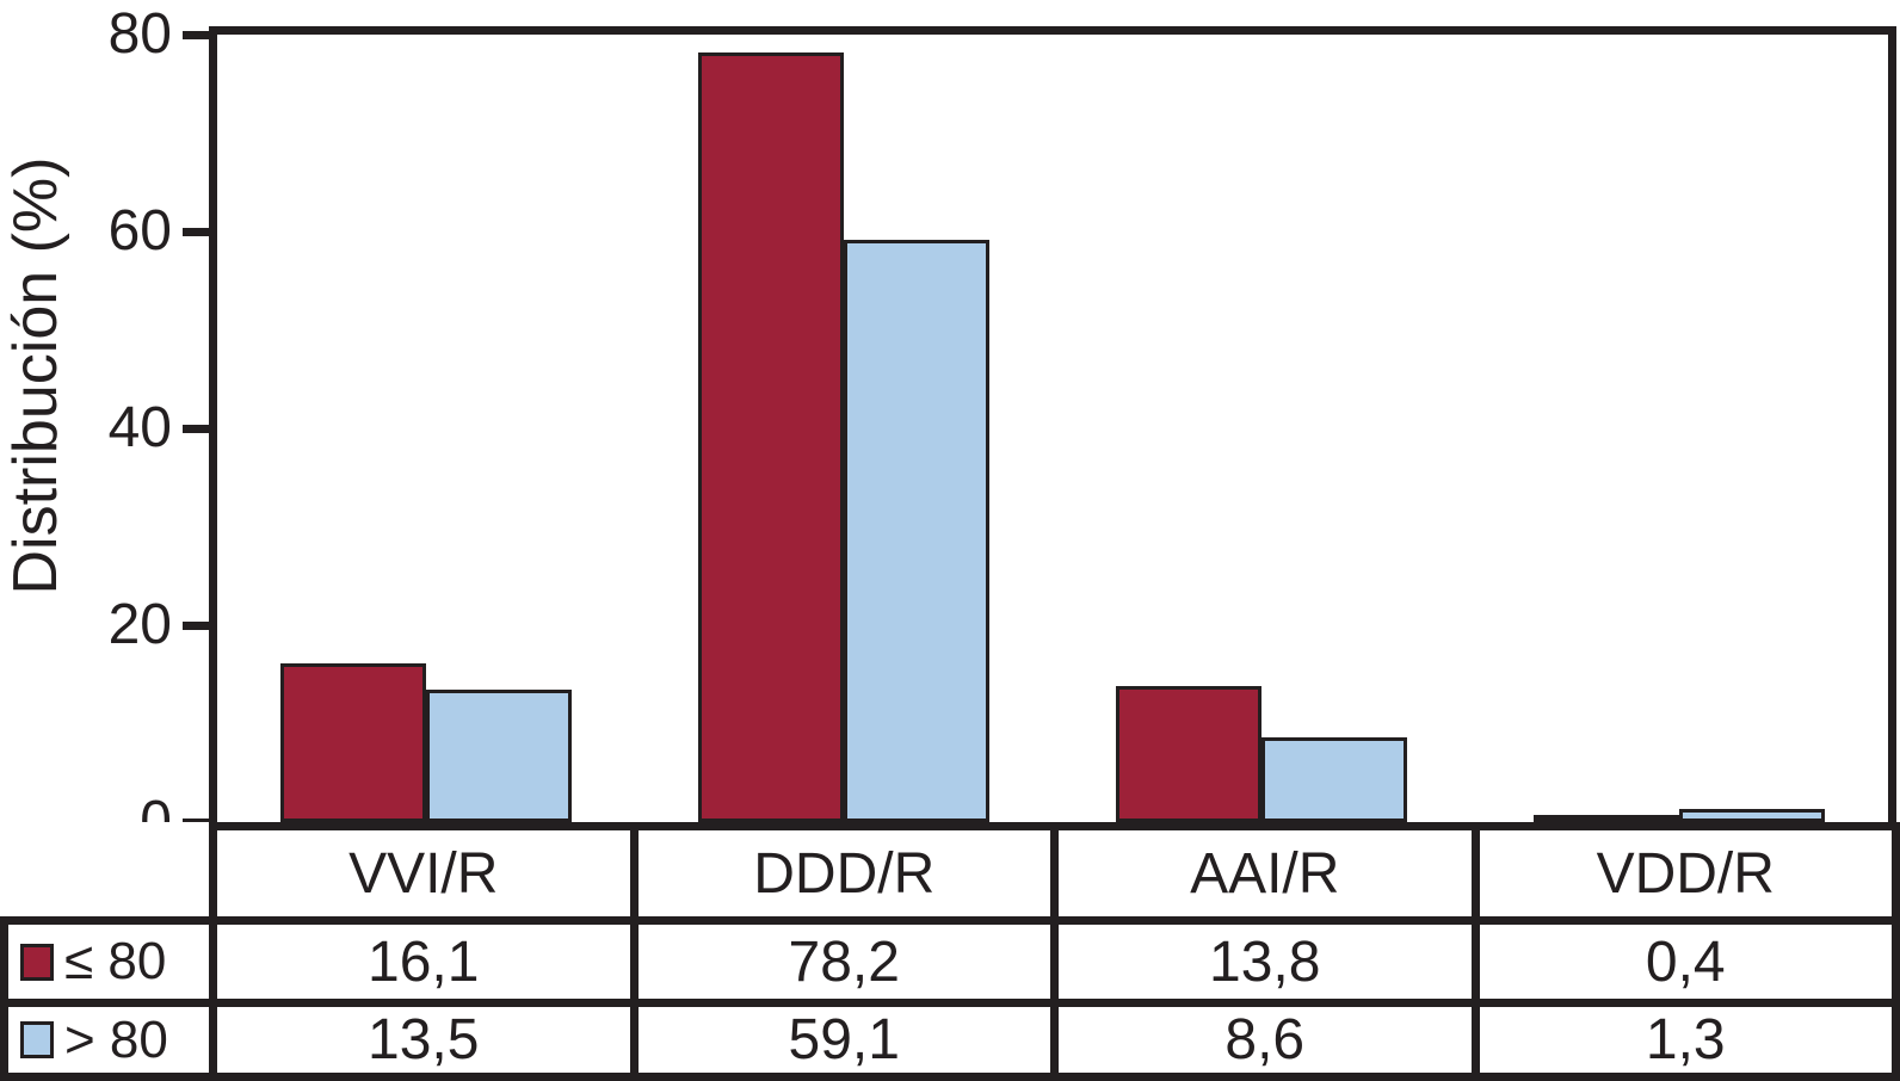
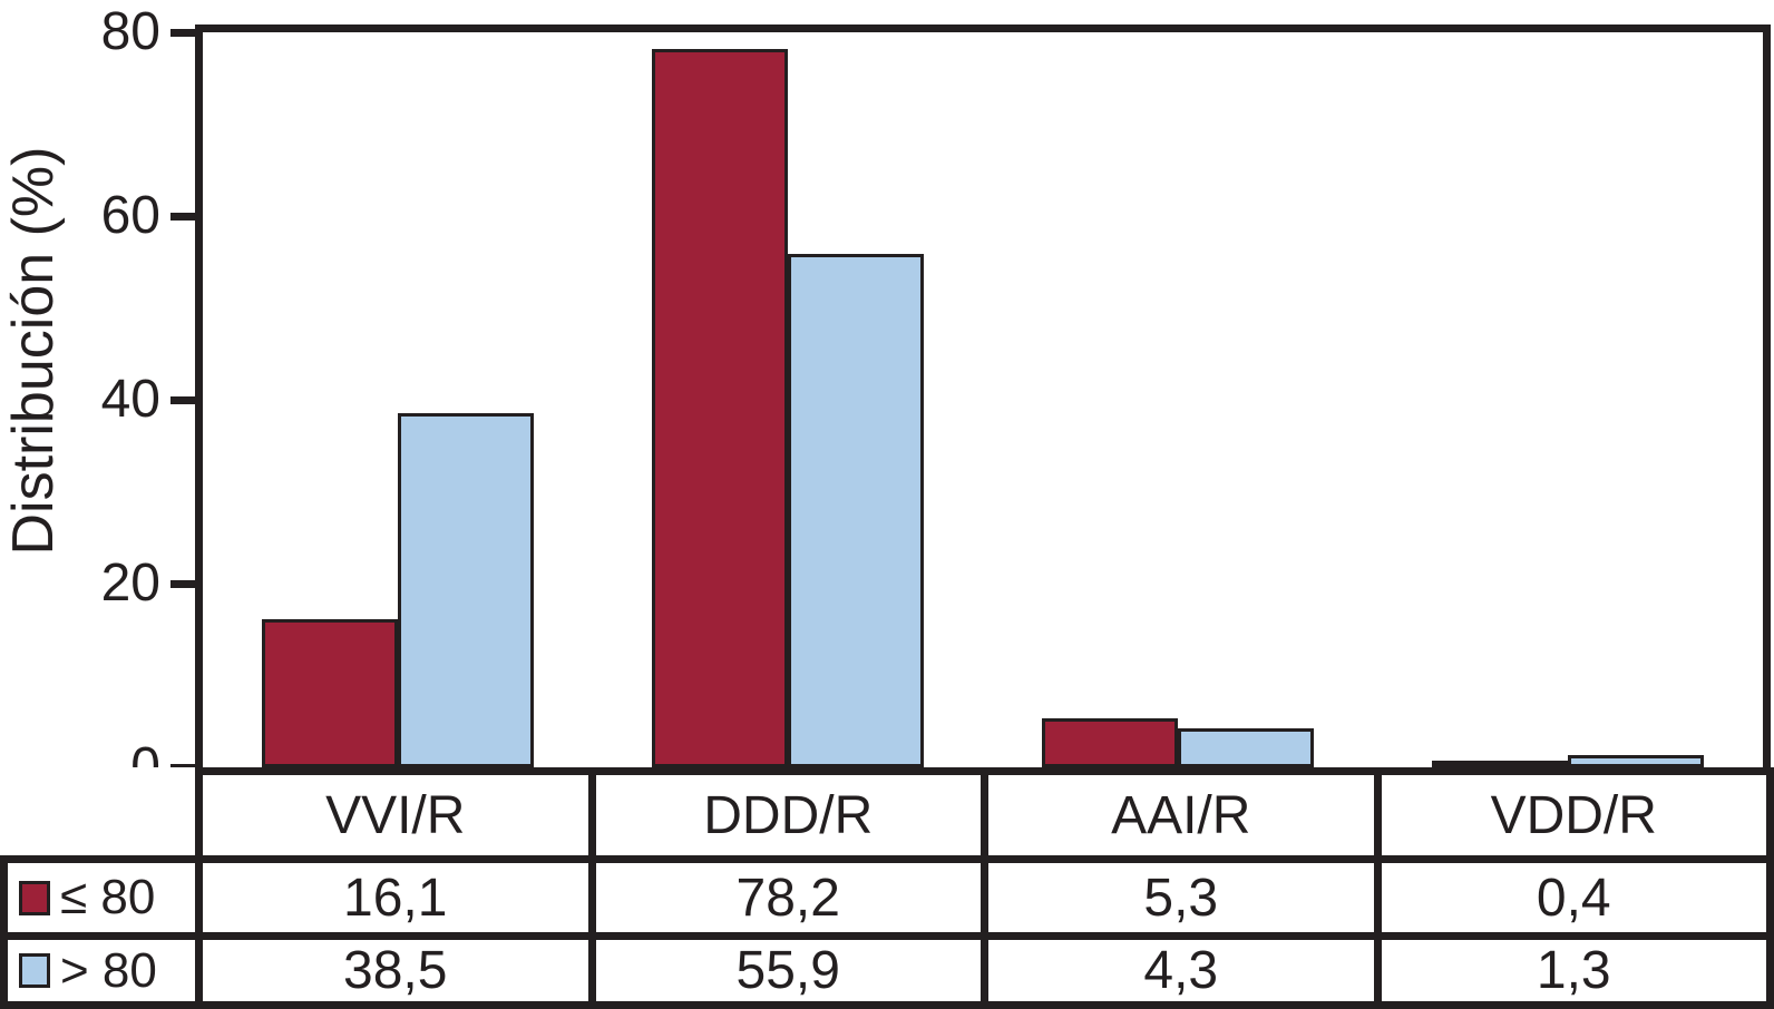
> 80/VVI/R: 13,5 -> 38,5
> 80/DDD/R: 59,1 -> 55,9
≤ 80/AAI/R: 13,8 -> 5,3
> 80/AAI/R: 8,6 -> 4,3
